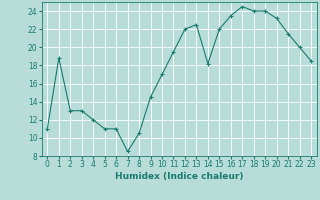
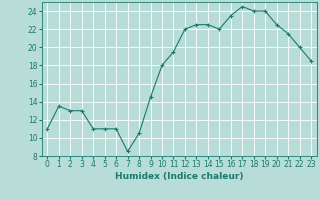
1: 18.8 -> 13.5
4: 12.0 -> 11.0
10: 17.0 -> 18.0
14: 18.2 -> 22.5
20: 23.2 -> 22.5
